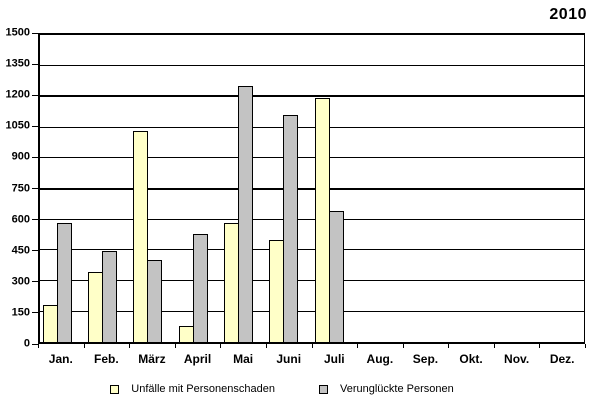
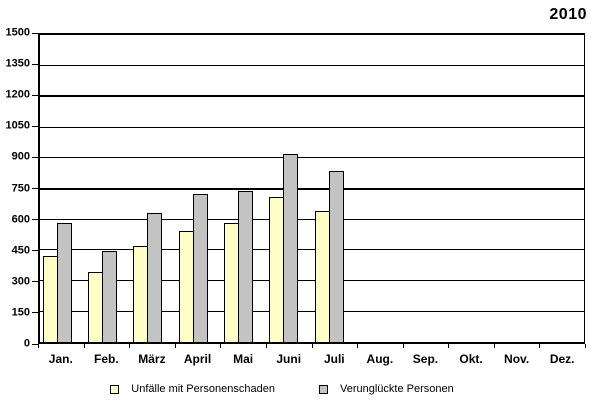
Unfälle mit Personenschaden/Jan.: 180 -> 420
Unfälle mit Personenschaden/März: 1030 -> 470
Verunglückte Personen/März: 400 -> 630
Unfälle mit Personenschaden/April: 80 -> 540
Verunglückte Personen/April: 530 -> 720
Verunglückte Personen/Mai: 1250 -> 740
Unfälle mit Personenschaden/Juni: 500 -> 710
Verunglückte Personen/Juni: 1110 -> 920
Unfälle mit Personenschaden/Juli: 1190 -> 640
Verunglückte Personen/Juli: 640 -> 840
